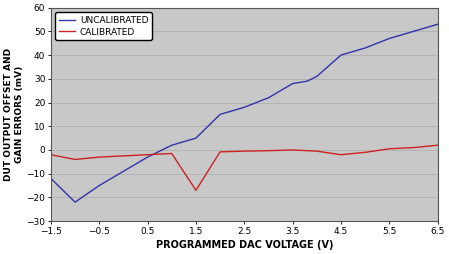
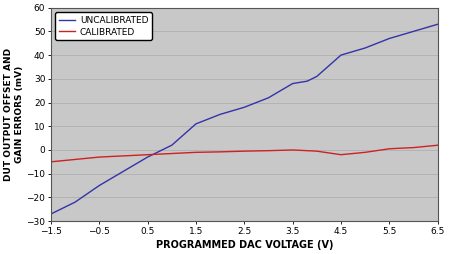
UNCALIBRATED/−1.5: -12 -> -27
CALIBRATED/−1.5: -2.0 -> -5.0
UNCALIBRATED/1.5: 5 -> 11
CALIBRATED/1.5: -17.0 -> -1.0
